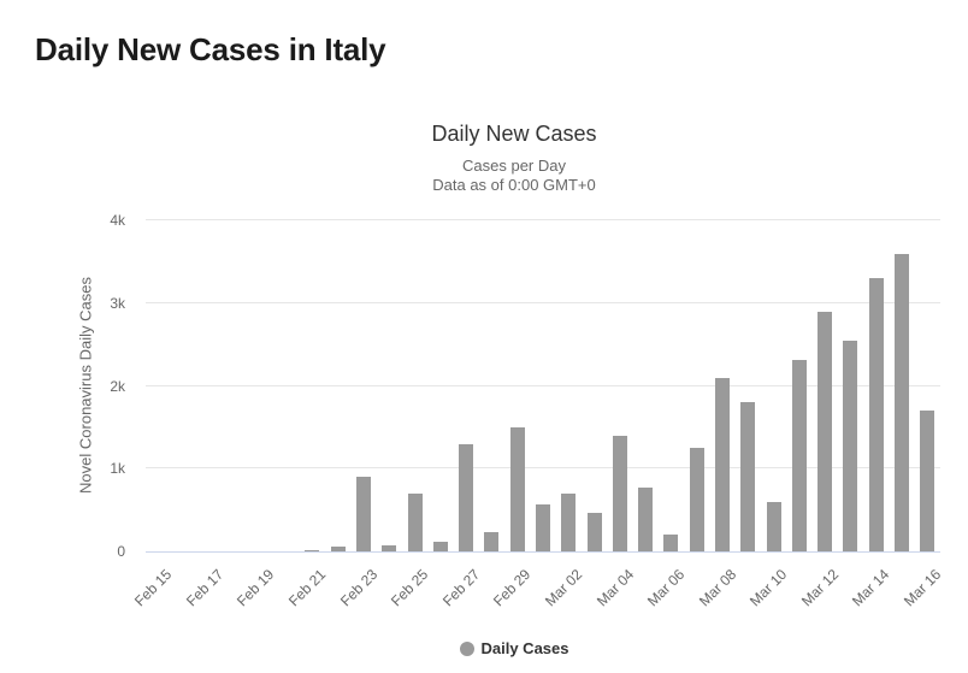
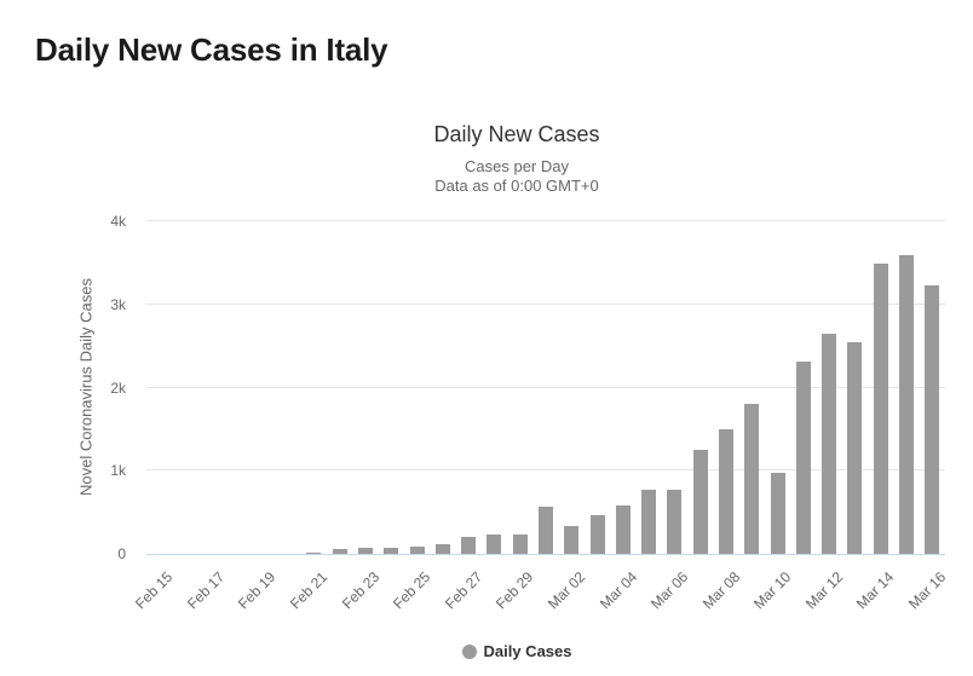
Feb 23: 0.9k -> 0.1k
Feb 25: 0.7k -> 0.1k
Feb 27: 1.3k -> 0.2k
Feb 29: 1.5k -> 0.2k
Mar 02: 0.7k -> 0.3k
Mar 04: 1.4k -> 0.6k
Mar 06: 0.2k -> 0.8k
Mar 08: 2.1k -> 1.5k
Mar 10: 0.6k -> 1.0k
Mar 12: 2.9k -> 2.7k
Mar 14: 3.3k -> 3.5k
Mar 16: 1.7k -> 3.2k
